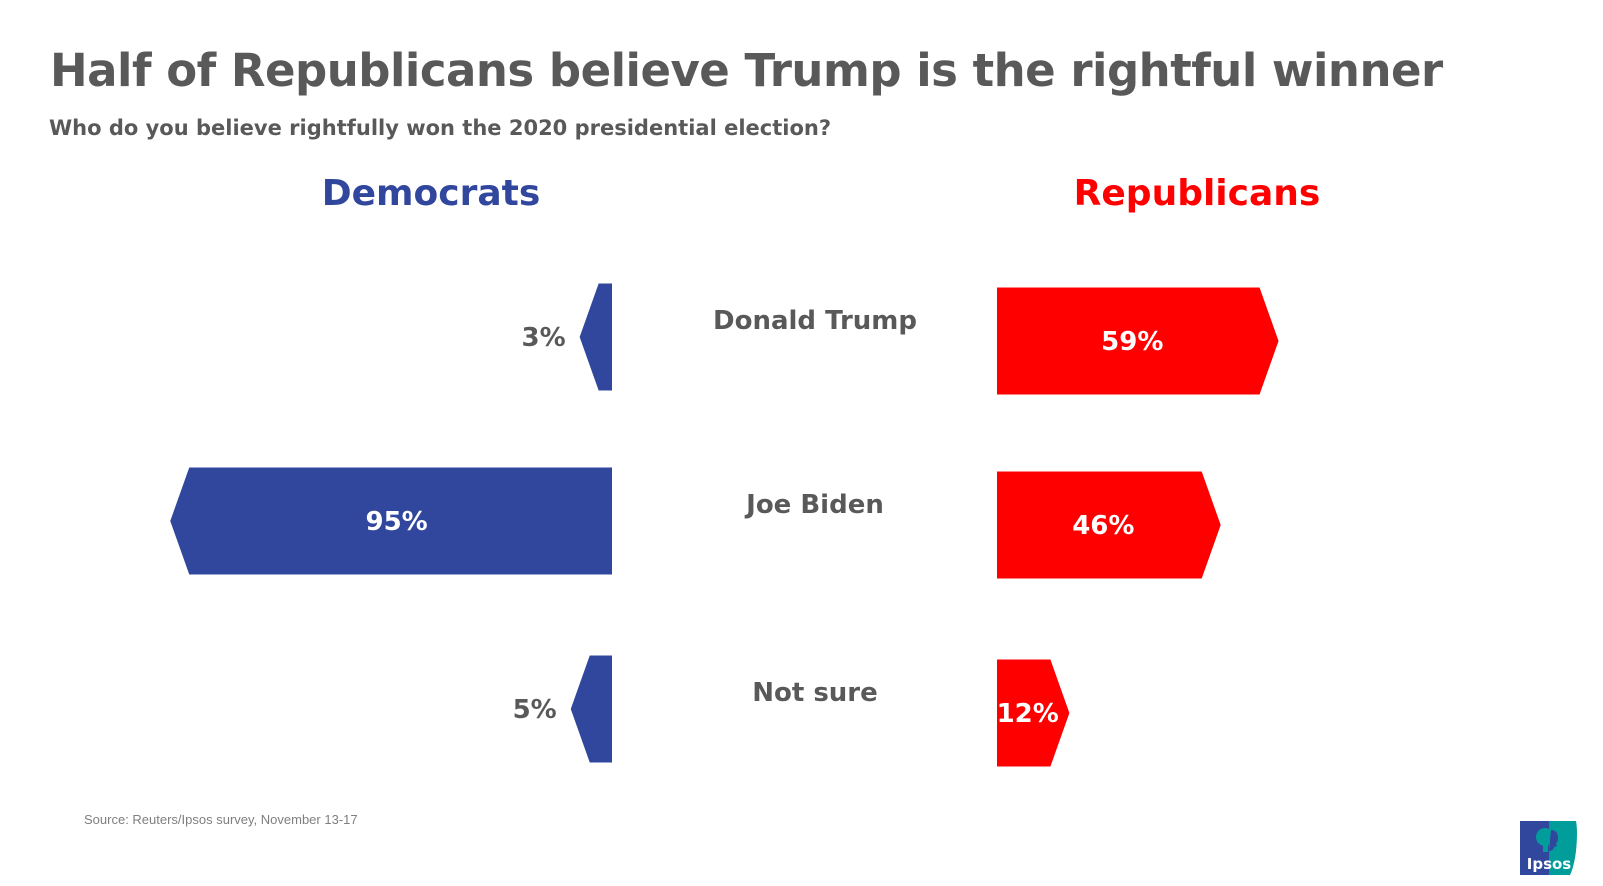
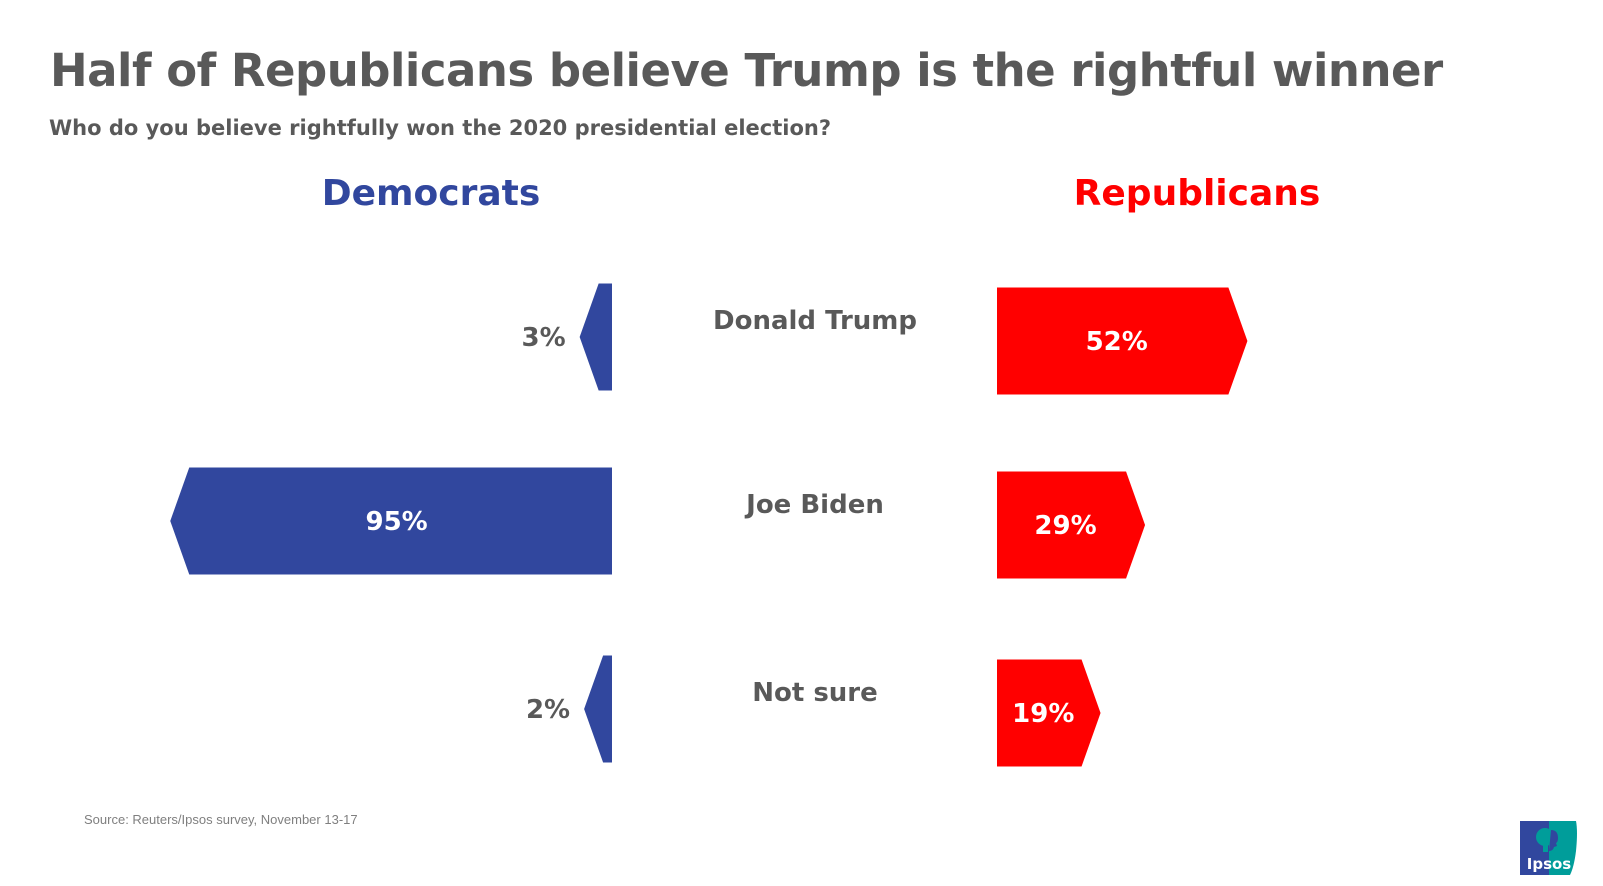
Republicans/Donald Trump: 59% -> 52%
Republicans/Joe Biden: 46% -> 29%
Democrats/Not sure: 5% -> 2%
Republicans/Not sure: 12% -> 19%
